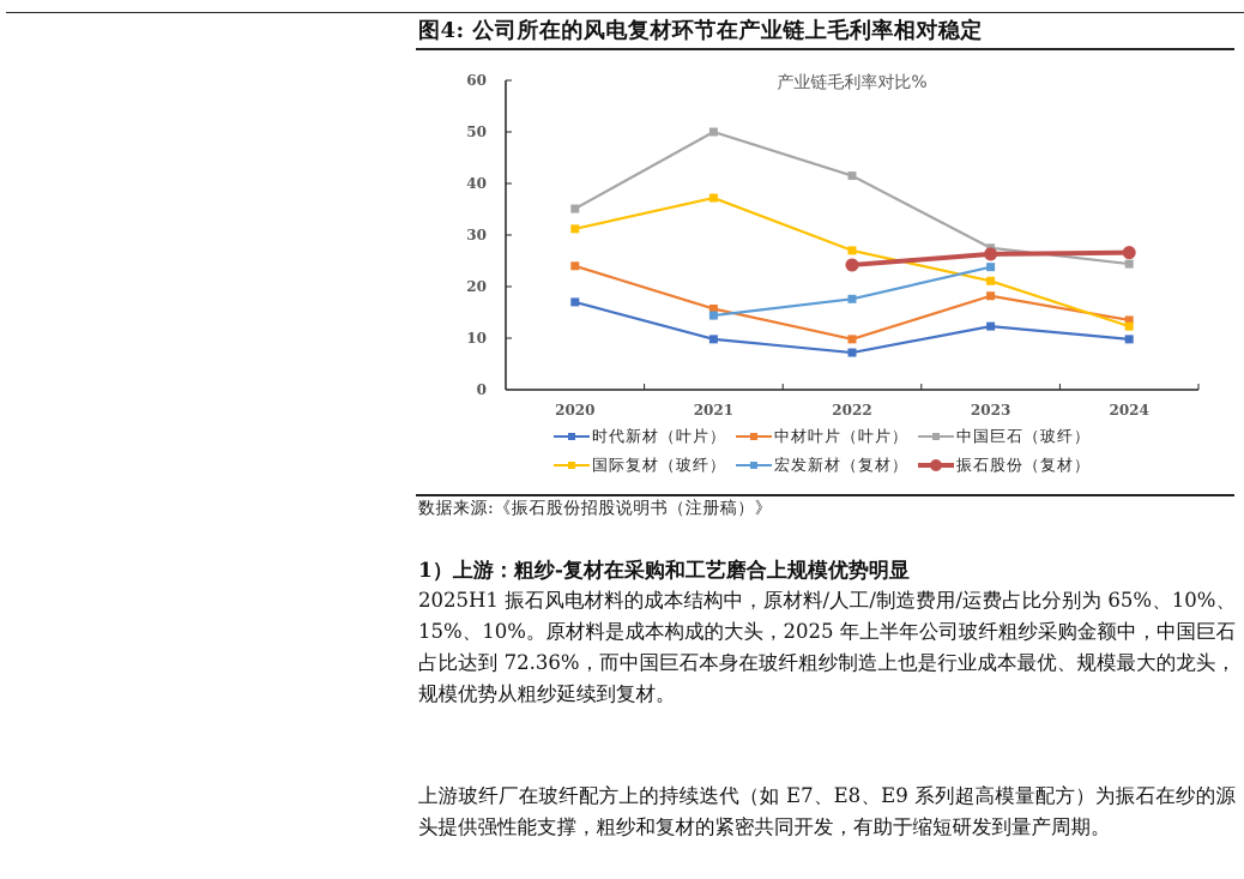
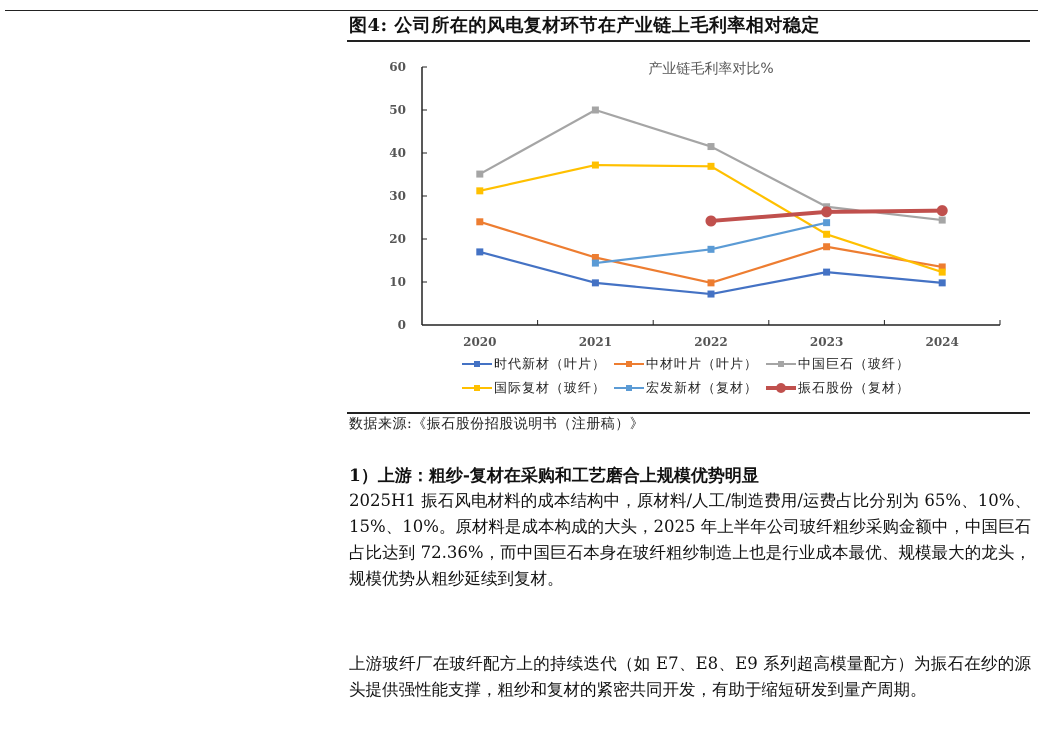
国际复材（玻纤）/2022: 27 -> 37
